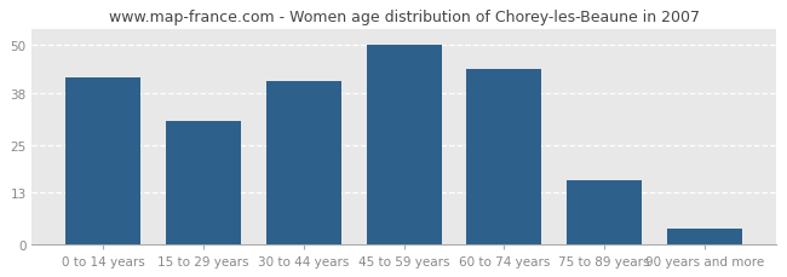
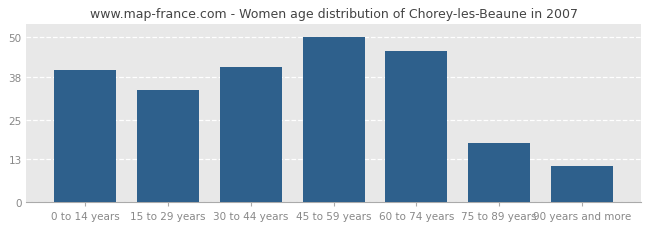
0 to 14 years: 42 -> 40
15 to 29 years: 31 -> 34
60 to 74 years: 44 -> 46
75 to 89 years: 16 -> 18
90 years and more: 4 -> 11
